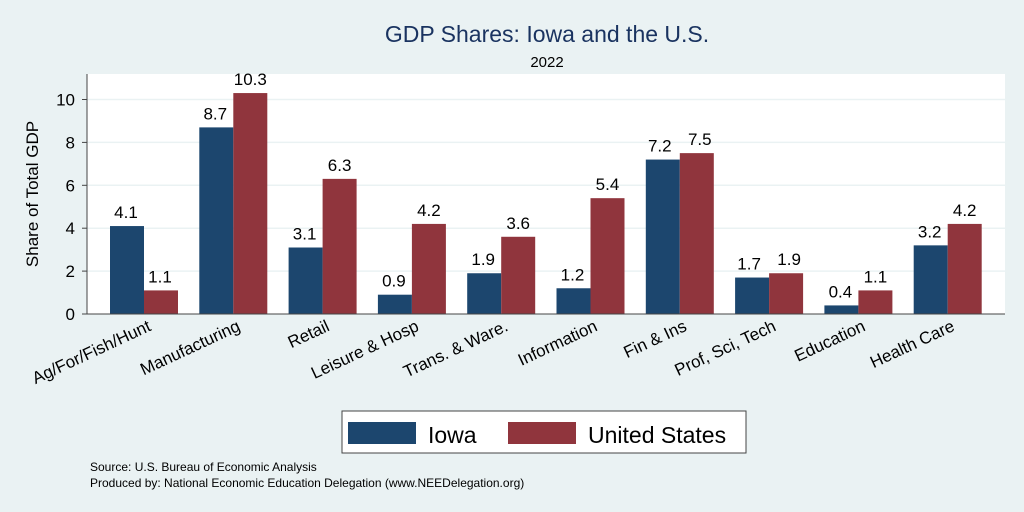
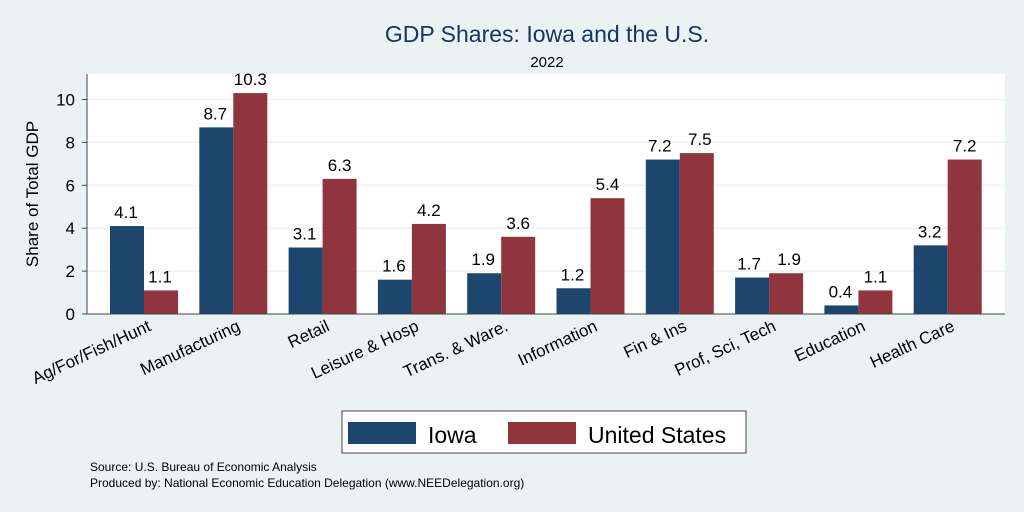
Iowa/Leisure & Hosp: 0.9 -> 1.6
United States/Health Care: 4.2 -> 7.2
